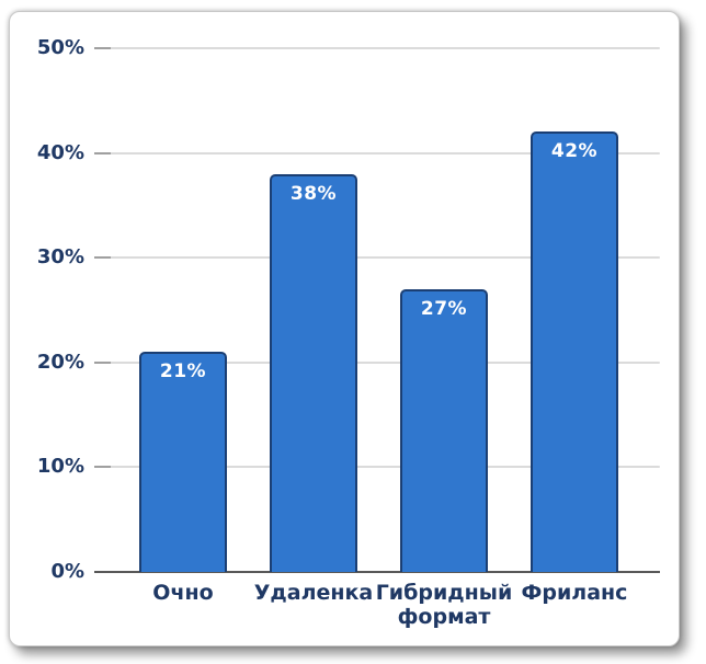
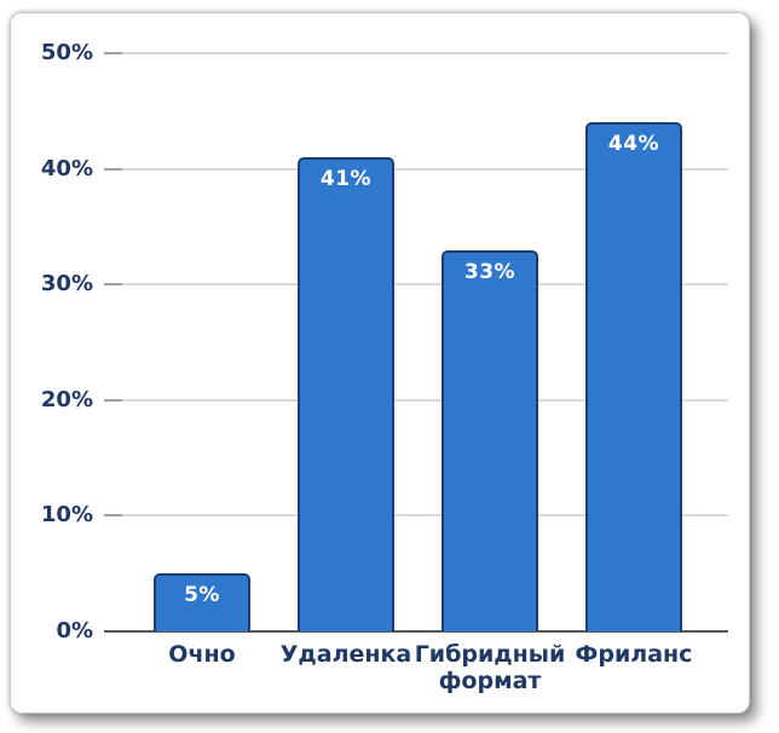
Очно: 21% -> 5%
Удаленка: 38% -> 41%
Гибридный формат: 27% -> 33%
Фриланс: 42% -> 44%
